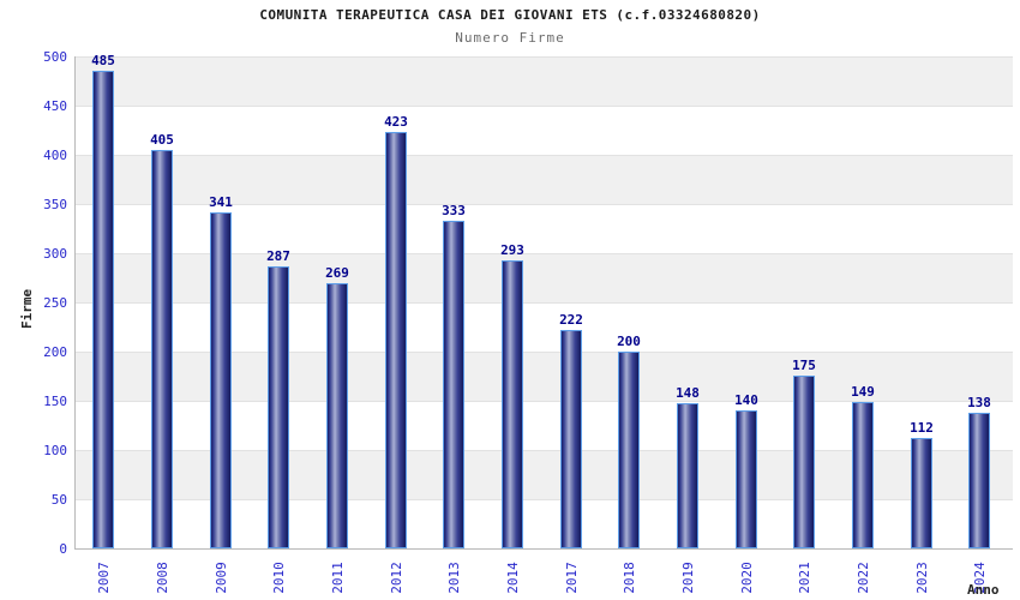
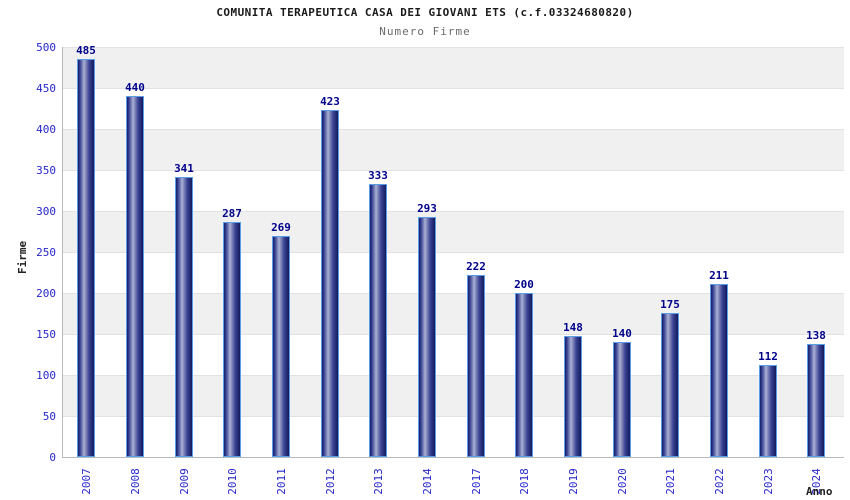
2008: 405 -> 440
2022: 149 -> 211
